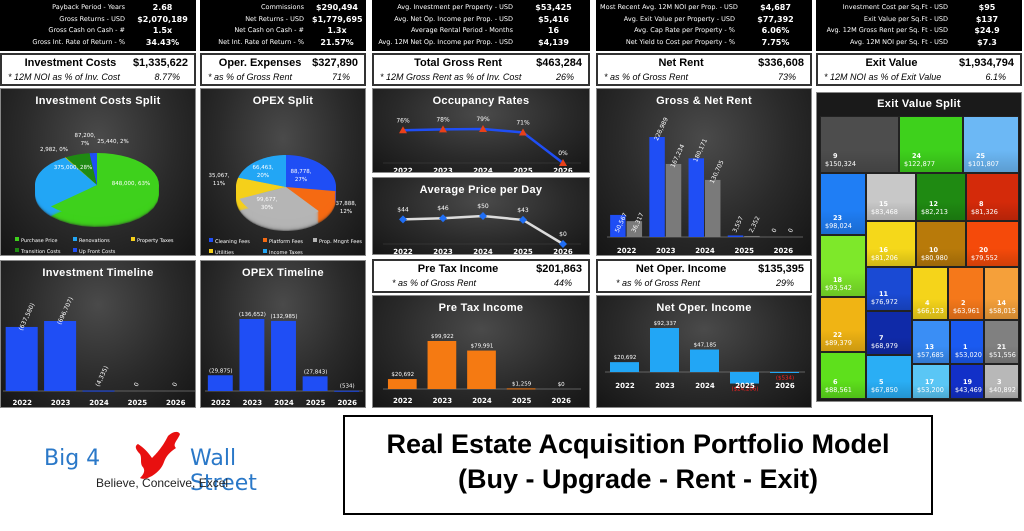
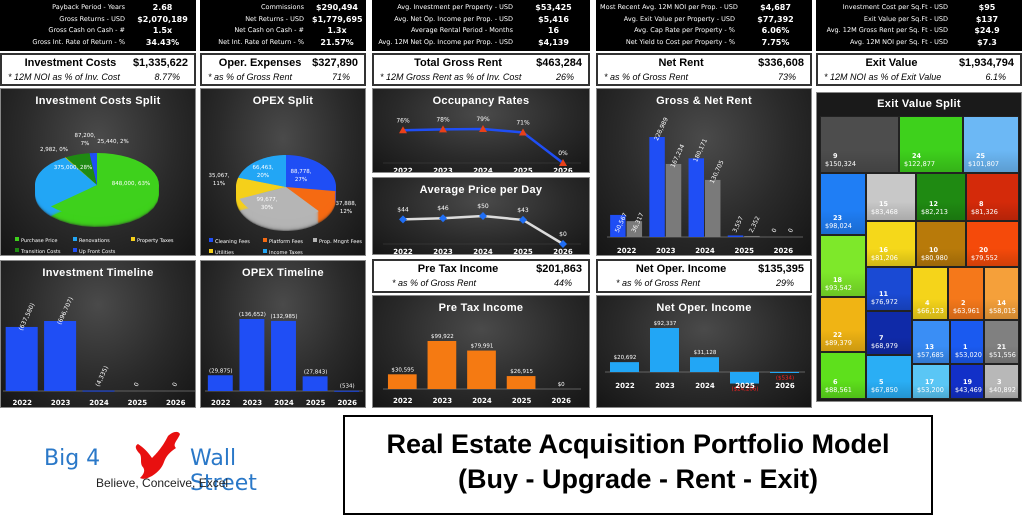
Pre Tax Income/2022: $20,692 -> $30,595
Pre Tax Income/2025: $1,259 -> $26,915
Net Oper. Income/2024: $47,185 -> $31,128
